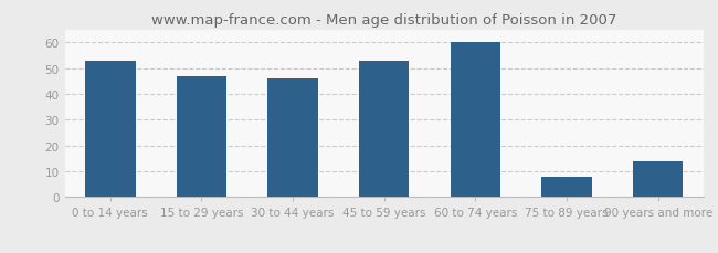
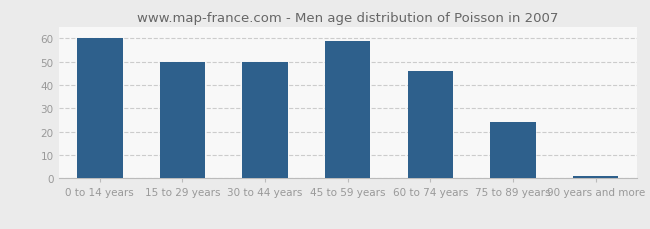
0 to 14 years: 53 -> 60
15 to 29 years: 47 -> 50
30 to 44 years: 46 -> 50
45 to 59 years: 53 -> 59
60 to 74 years: 60 -> 46
75 to 89 years: 8 -> 24
90 years and more: 14 -> 1
